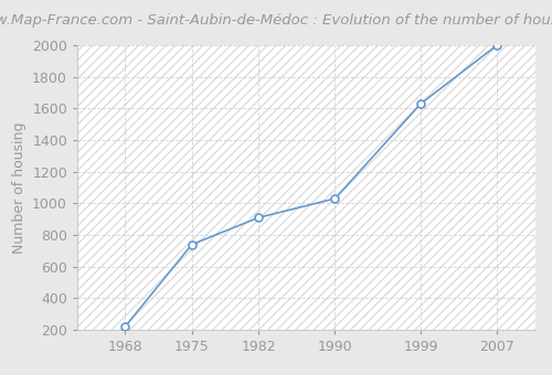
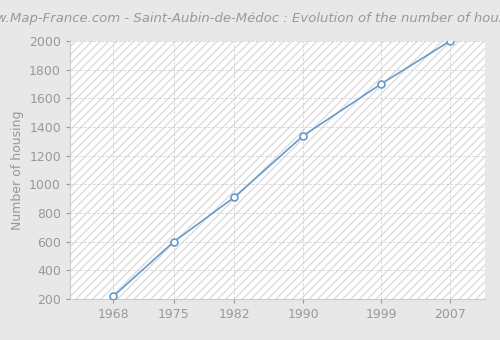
1975: 740 -> 600
1990: 1030 -> 1340
1999: 1630 -> 1700
